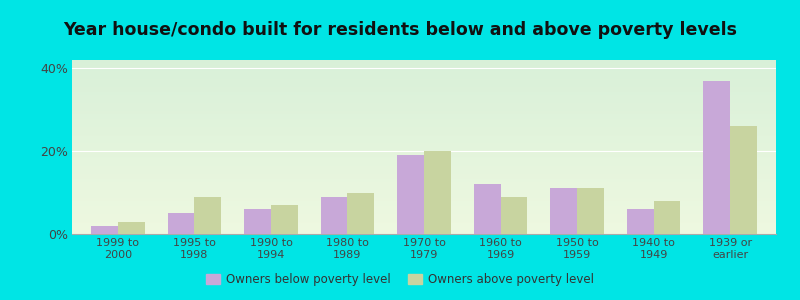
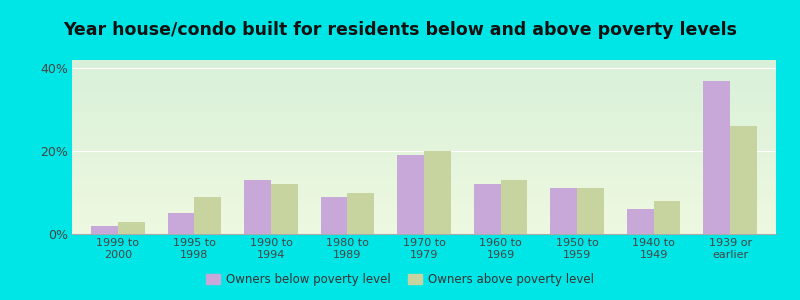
Owners below poverty level/1990 to 1994: 6% -> 13%
Owners above poverty level/1990 to 1994: 7% -> 12%
Owners above poverty level/1960 to 1969: 9% -> 13%
